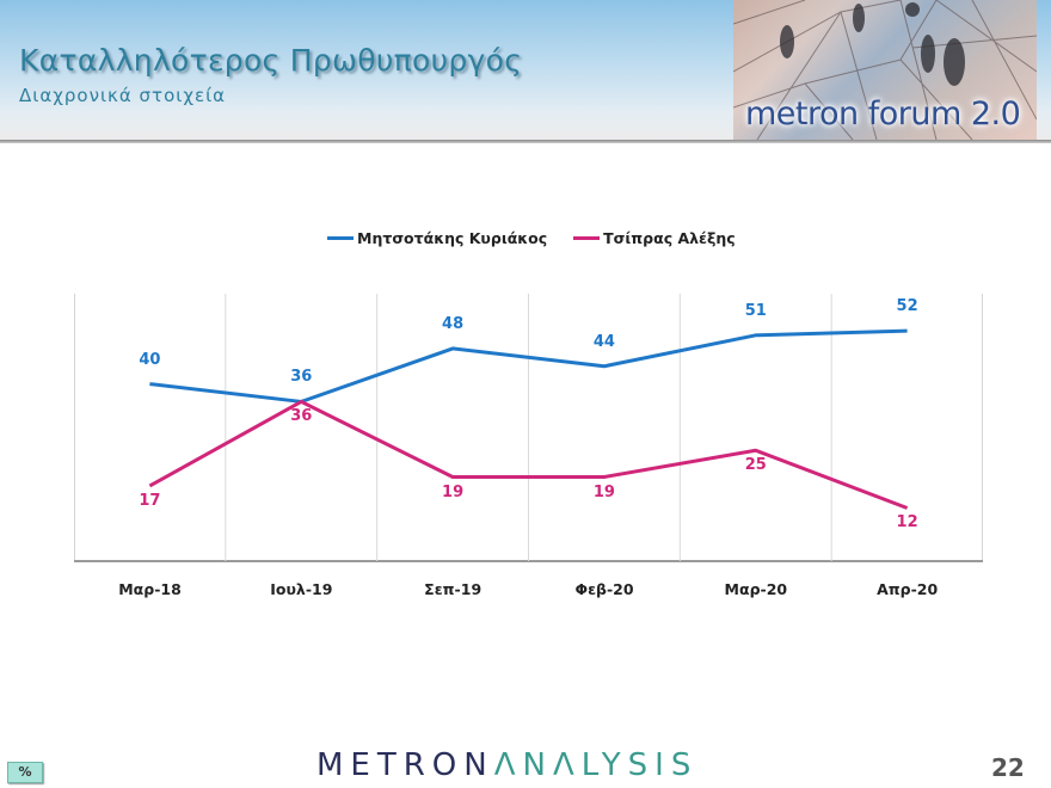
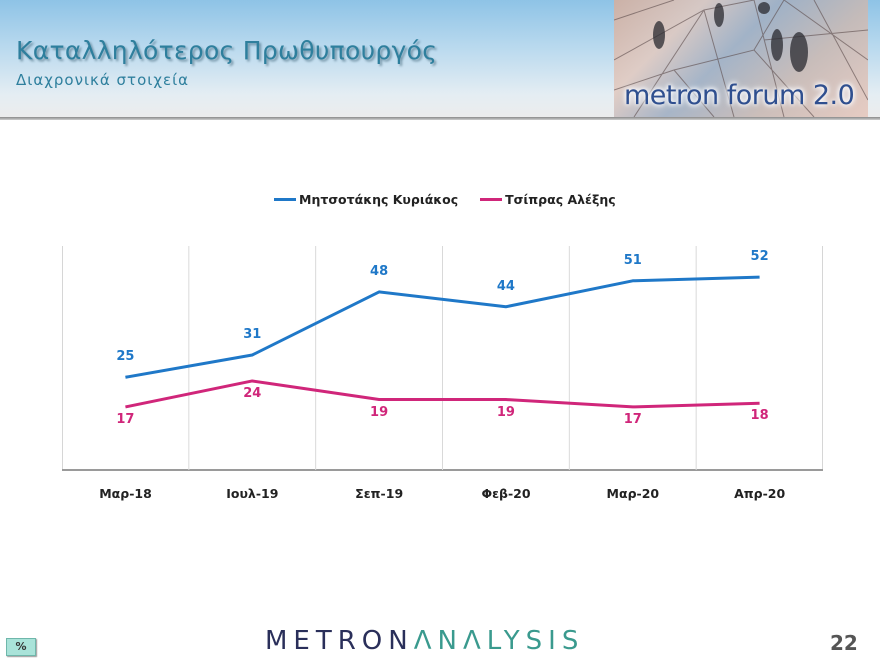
Μητσοτάκης Κυριάκος/Μαρ-18: 40 -> 25
Μητσοτάκης Κυριάκος/Ιουλ-19: 36 -> 31
Τσίπρας Αλέξης/Ιουλ-19: 36 -> 24
Τσίπρας Αλέξης/Μαρ-20: 25 -> 17
Τσίπρας Αλέξης/Απρ-20: 12 -> 18
